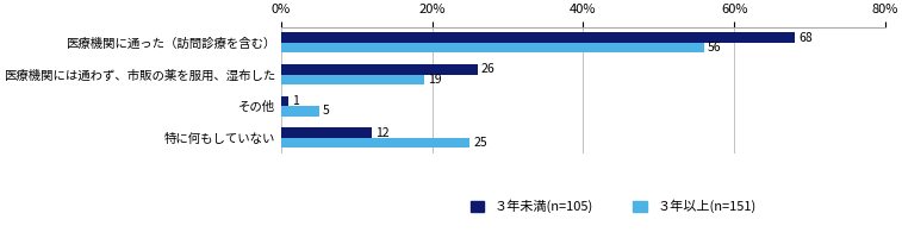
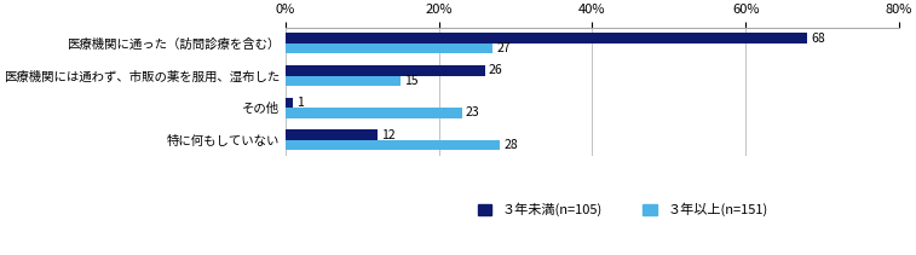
３年以上(n=151)/医療機関に通った（訪問診療を含む）: 56 -> 27
３年以上(n=151)/医療機関には通わず、市販の薬を服用、湿布した: 19 -> 15
３年以上(n=151)/その他: 5 -> 23
３年以上(n=151)/特に何もしていない: 25 -> 28
